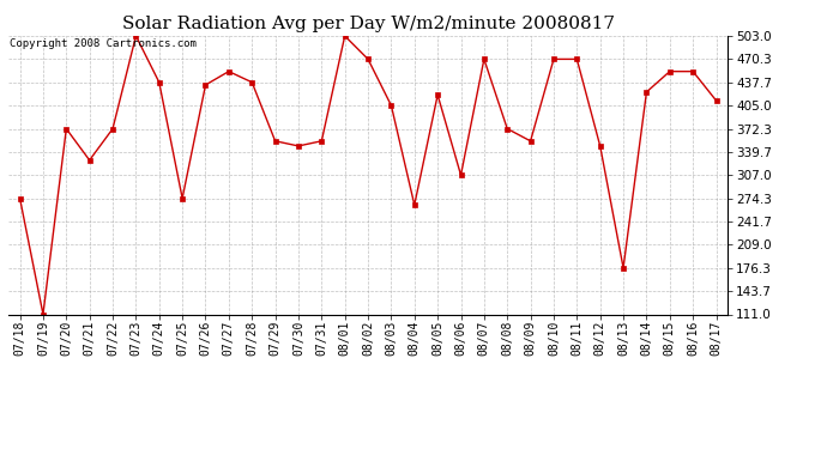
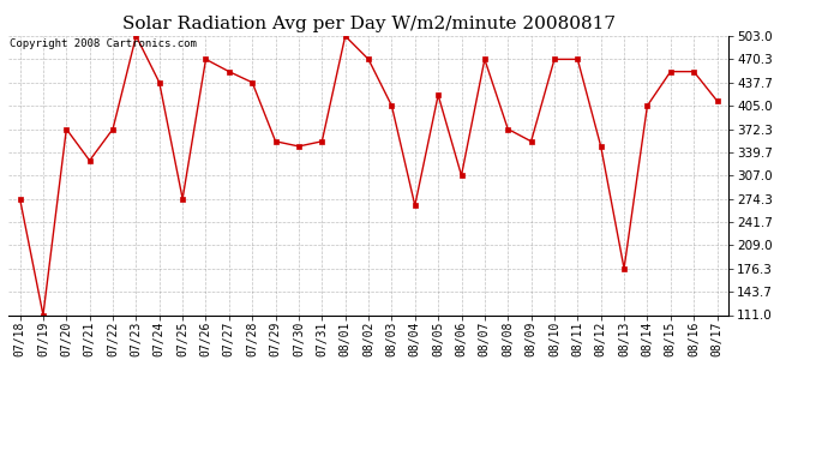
07/26: 434 -> 470
08/14: 424 -> 405
